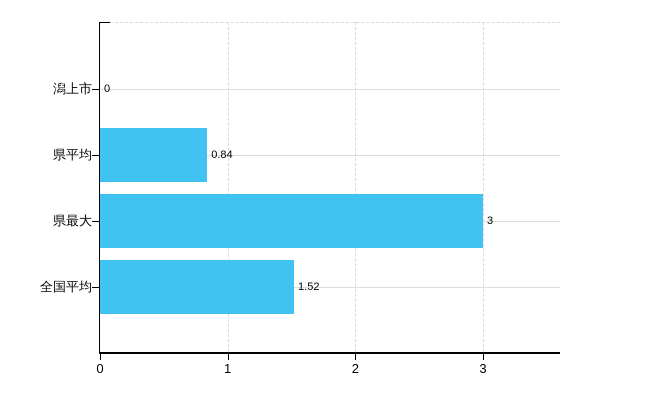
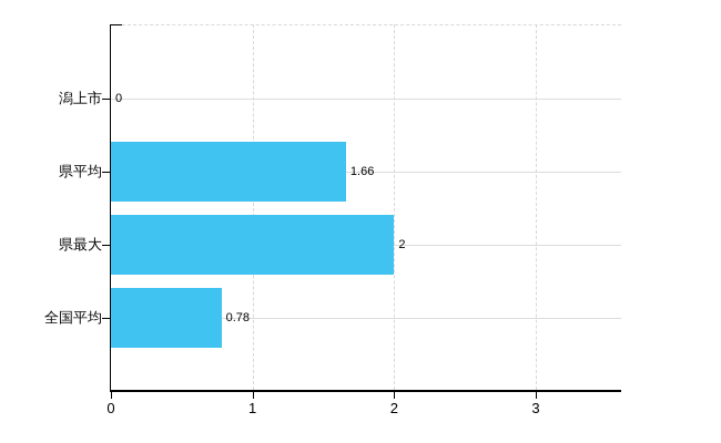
県平均: 0.84 -> 1.66
県最大: 3 -> 2
全国平均: 1.52 -> 0.78
